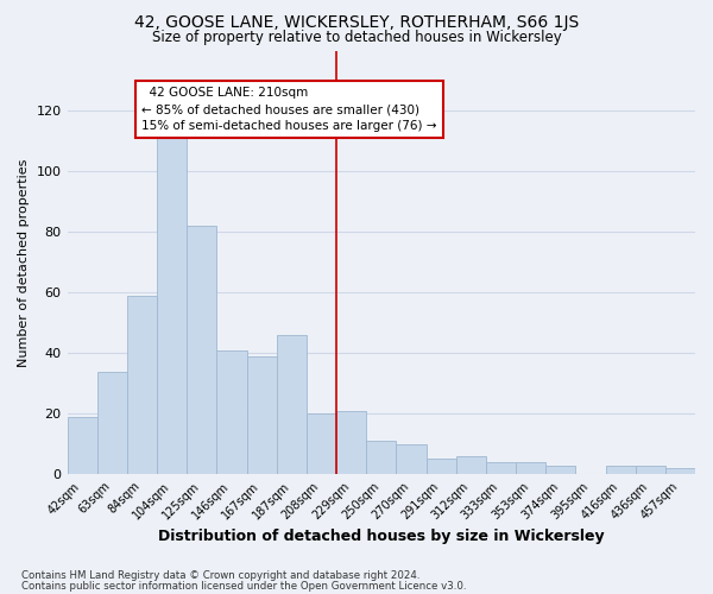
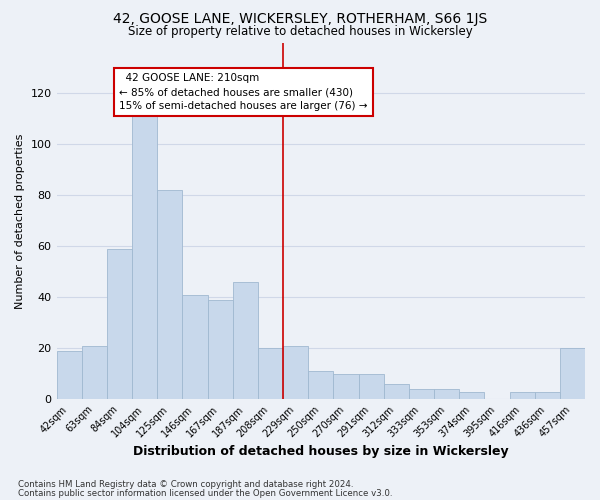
63sqm: 34 -> 21
291sqm: 5 -> 10
457sqm: 2 -> 20
